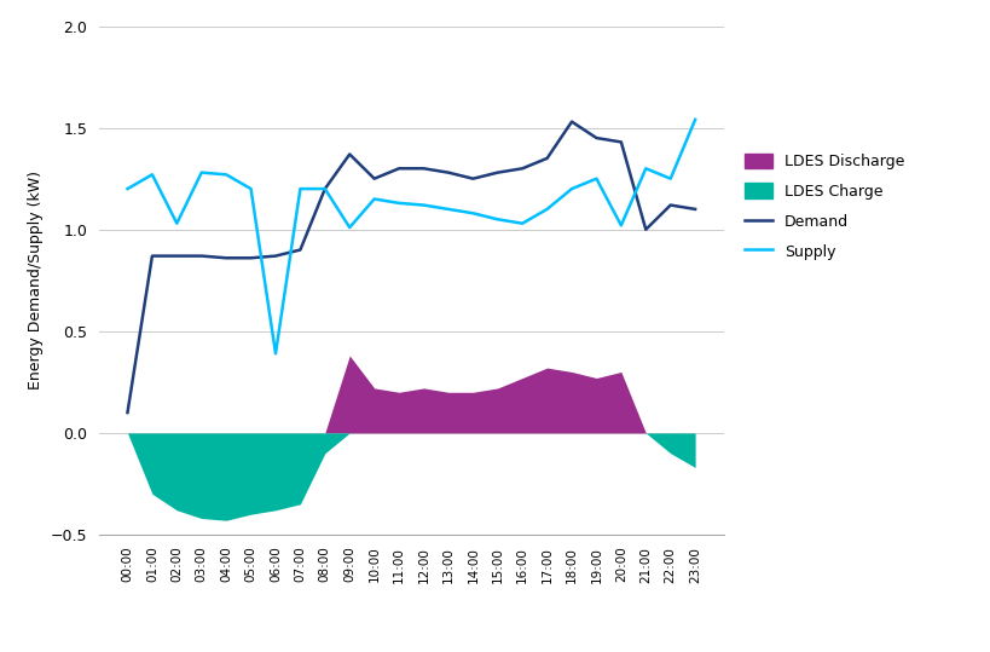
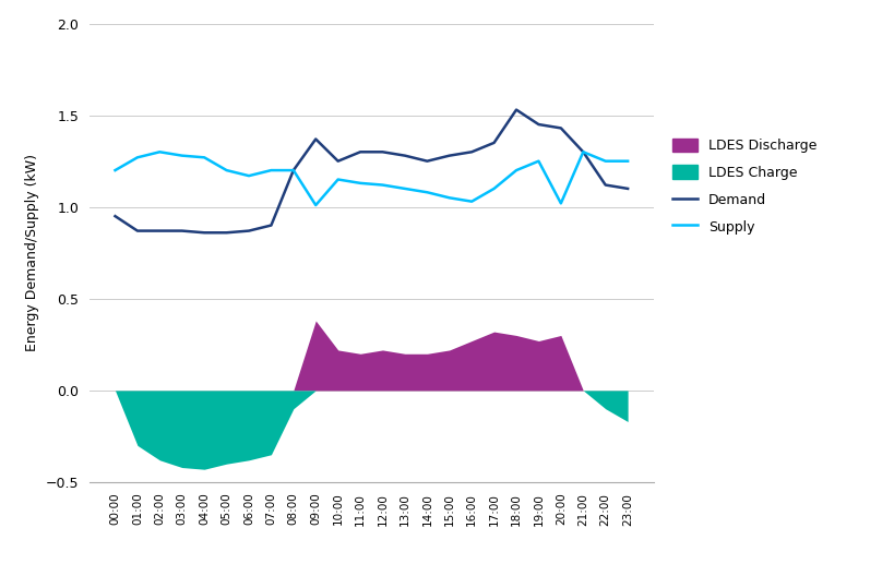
Demand/00:00: 0.10 -> 0.95
Supply/02:00: 1.03 -> 1.30
Supply/06:00: 0.39 -> 1.17
Demand/21:00: 1.00 -> 1.30
Supply/23:00: 1.54 -> 1.25
